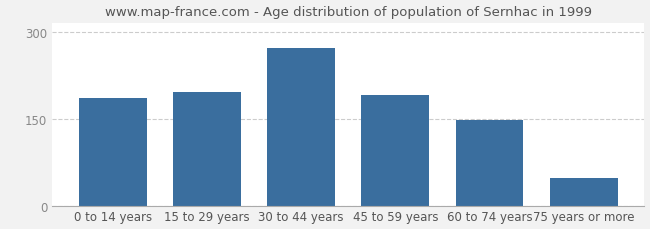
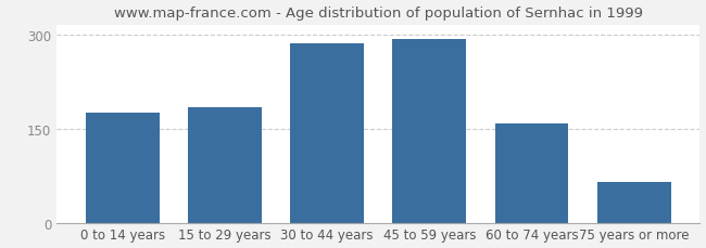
0 to 14 years: 186 -> 175
15 to 29 years: 196 -> 183
30 to 44 years: 272 -> 285
45 to 59 years: 190 -> 292
60 to 74 years: 148 -> 158
75 years or more: 48 -> 65
